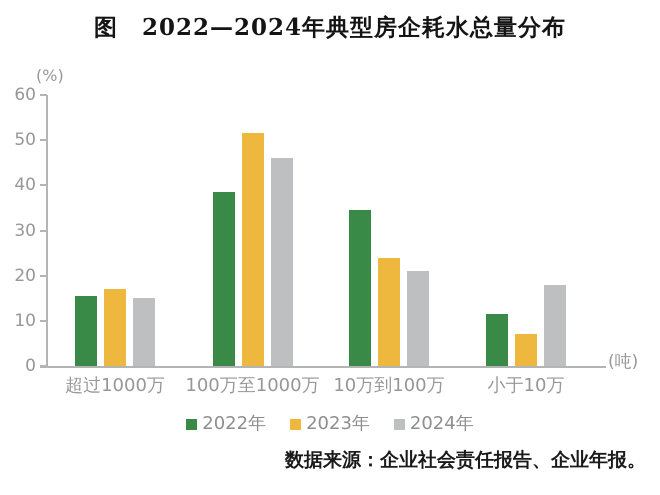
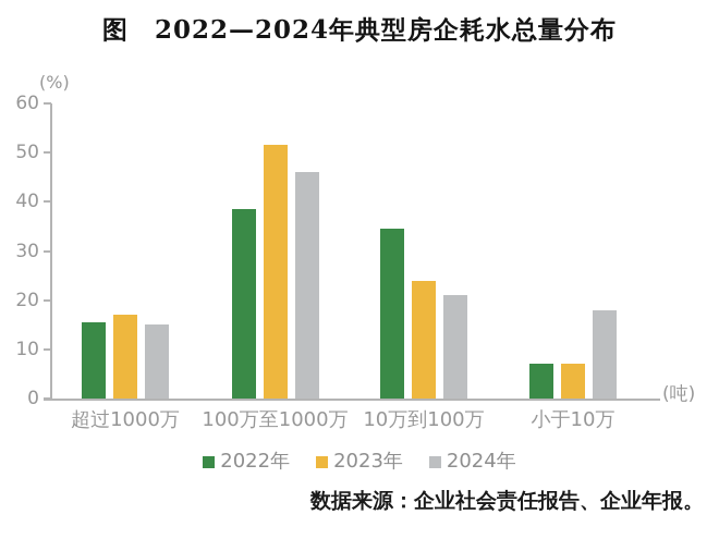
2022年/小于10万: 12 -> 7
